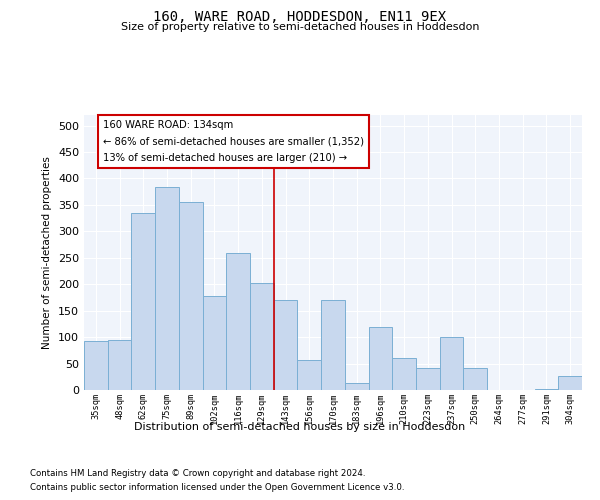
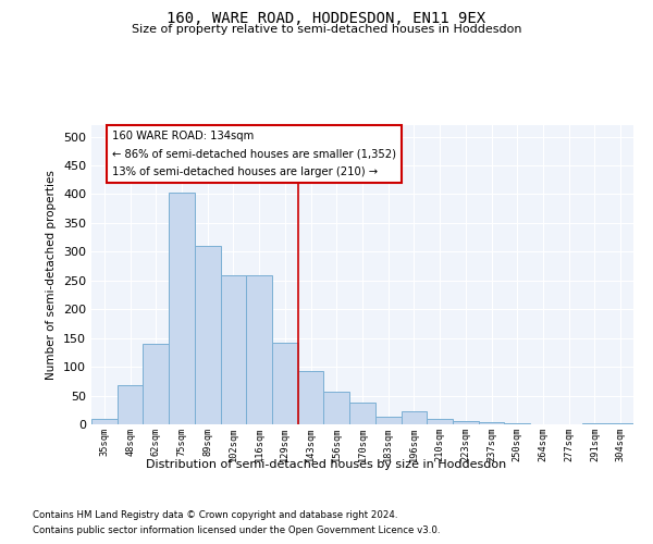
35sqm: 92 -> 10
48sqm: 94 -> 68
62sqm: 334 -> 140
75sqm: 384 -> 403
89sqm: 356 -> 310
102sqm: 178 -> 260
129sqm: 202 -> 142
143sqm: 170 -> 93
170sqm: 170 -> 38
196sqm: 120 -> 22
210sqm: 60 -> 10
223sqm: 42 -> 6
237sqm: 100 -> 3
250sqm: 42 -> 2
304sqm: 26 -> 2
